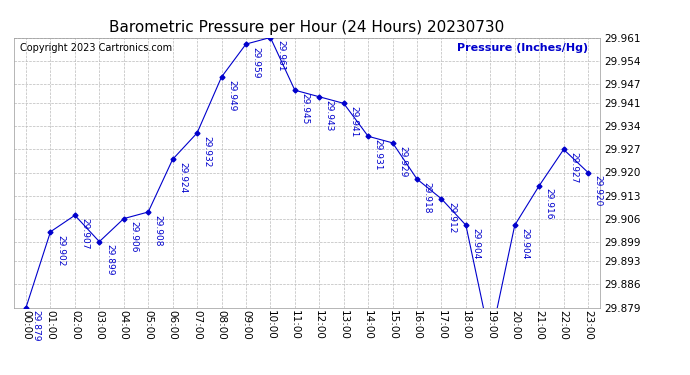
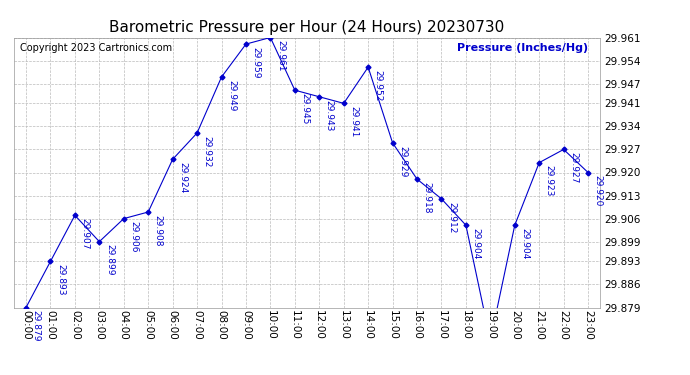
01:00: 29.902 -> 29.893
14:00: 29.931 -> 29.952
21:00: 29.916 -> 29.923
